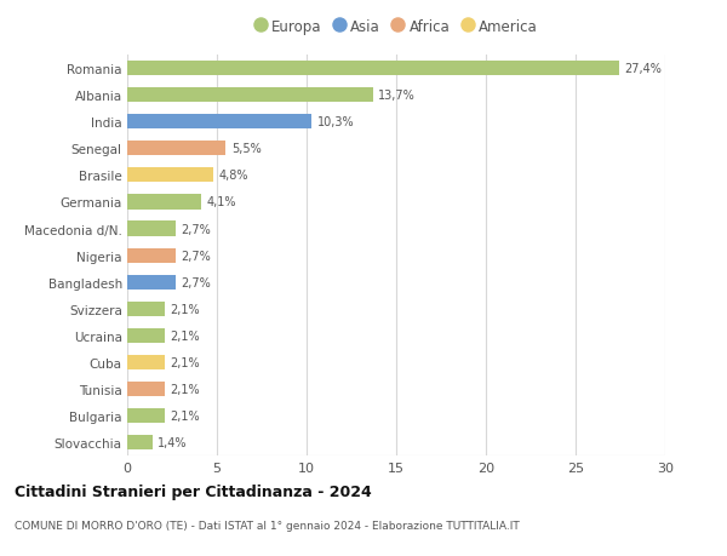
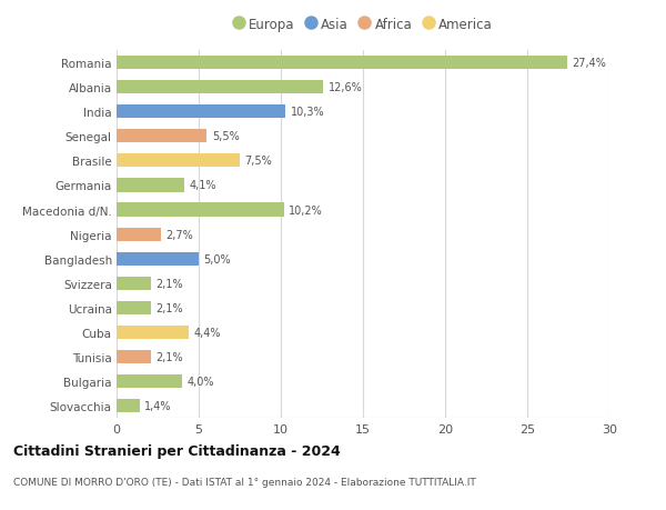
Albania: 13,7% -> 12,6%
Brasile: 4,8% -> 7,5%
Macedonia d/N.: 2,7% -> 10,2%
Bangladesh: 2,7% -> 5,0%
Cuba: 2,1% -> 4,4%
Bulgaria: 2,1% -> 4,0%
